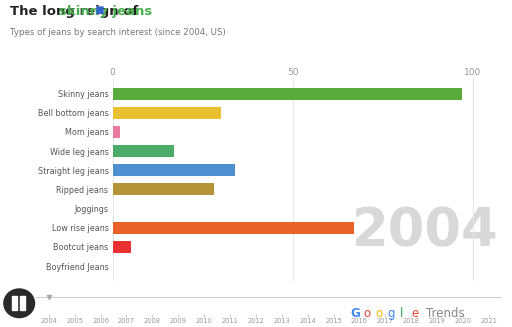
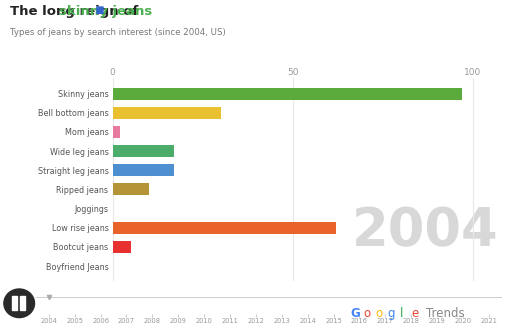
Straight leg jeans: 34 -> 17
Ripped jeans: 28 -> 10
Low rise jeans: 67 -> 62
